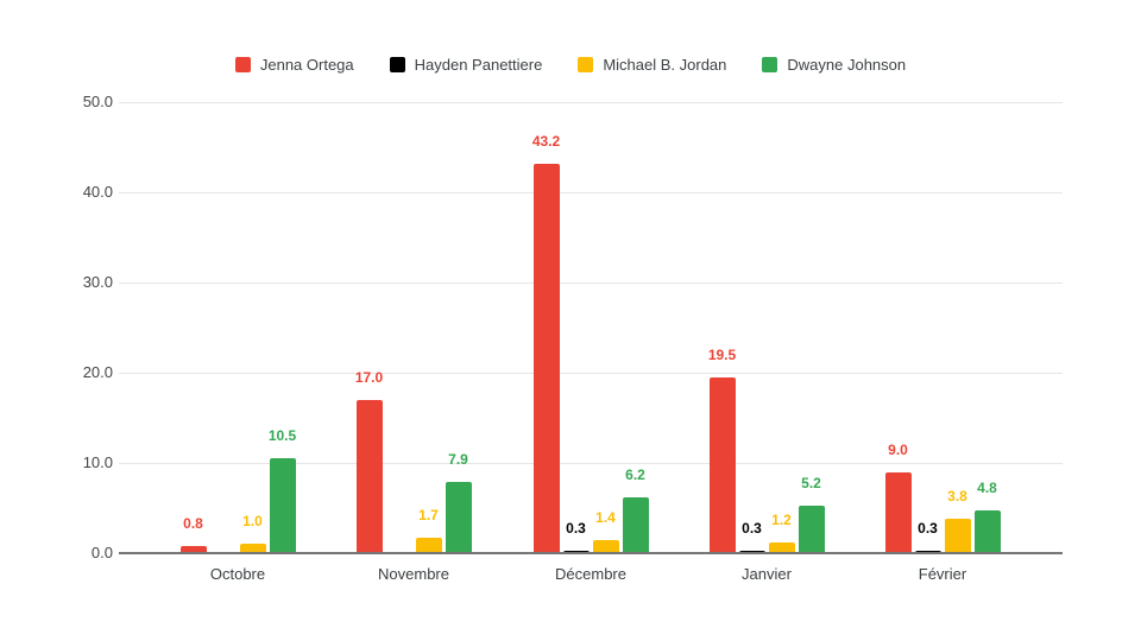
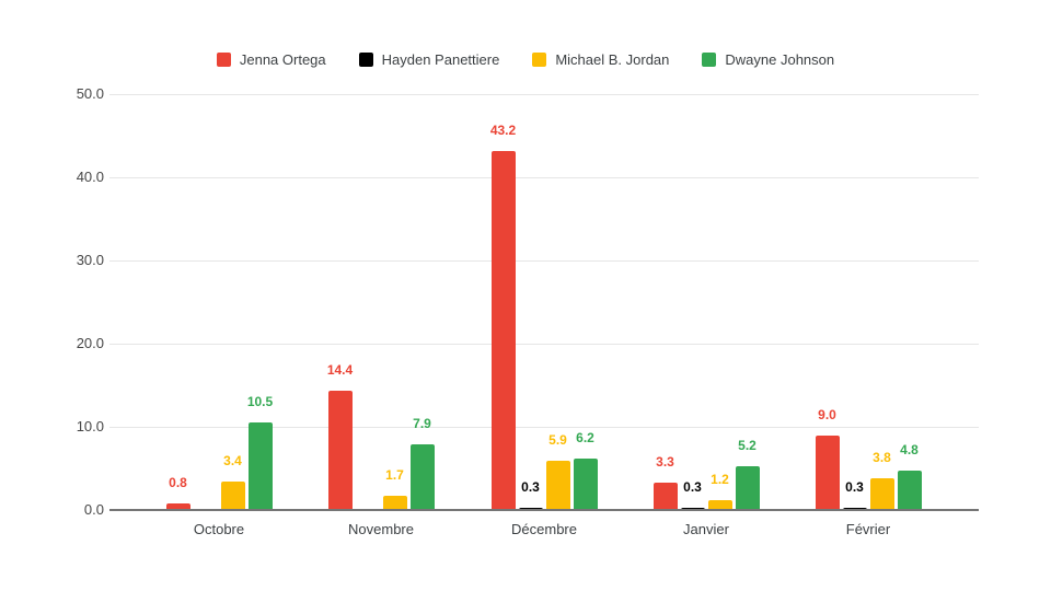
Michael B. Jordan/Octobre: 1.0 -> 3.4
Jenna Ortega/Novembre: 17.0 -> 14.4
Michael B. Jordan/Décembre: 1.4 -> 5.9
Jenna Ortega/Janvier: 19.5 -> 3.3
